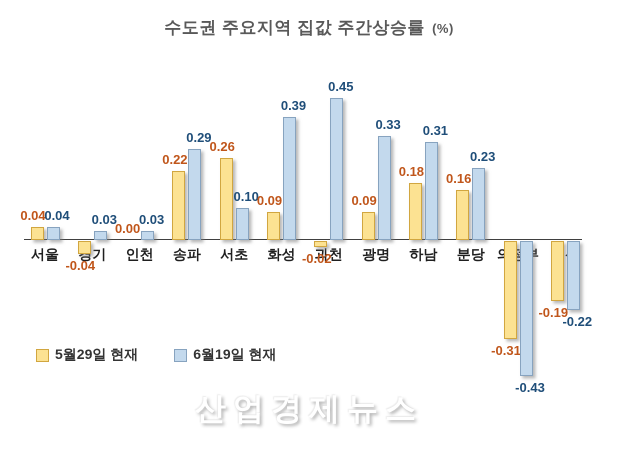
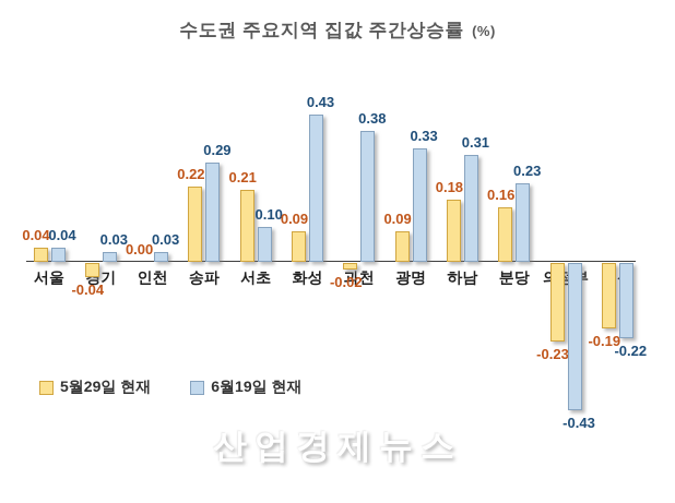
5월29일 현재/서초: 0.26 -> 0.21
6월19일 현재/화성: 0.39 -> 0.43
6월19일 현재/과천: 0.45 -> 0.38
5월29일 현재/의정부: -0.31 -> -0.23
